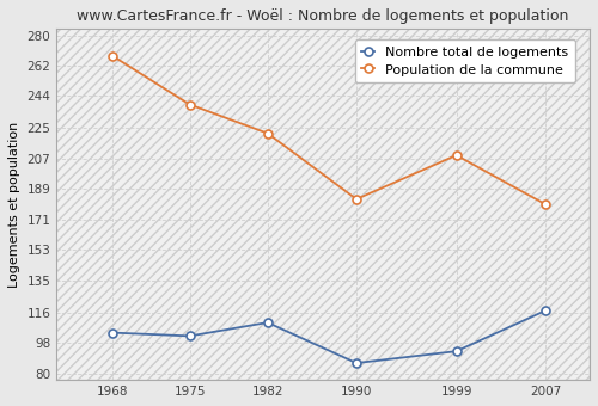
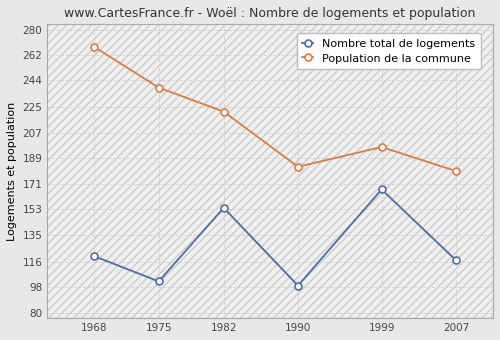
Nombre total de logements/1968: 104 -> 120
Nombre total de logements/1982: 110 -> 154
Nombre total de logements/1990: 86 -> 99
Nombre total de logements/1999: 93 -> 167
Population de la commune/1999: 209 -> 197
